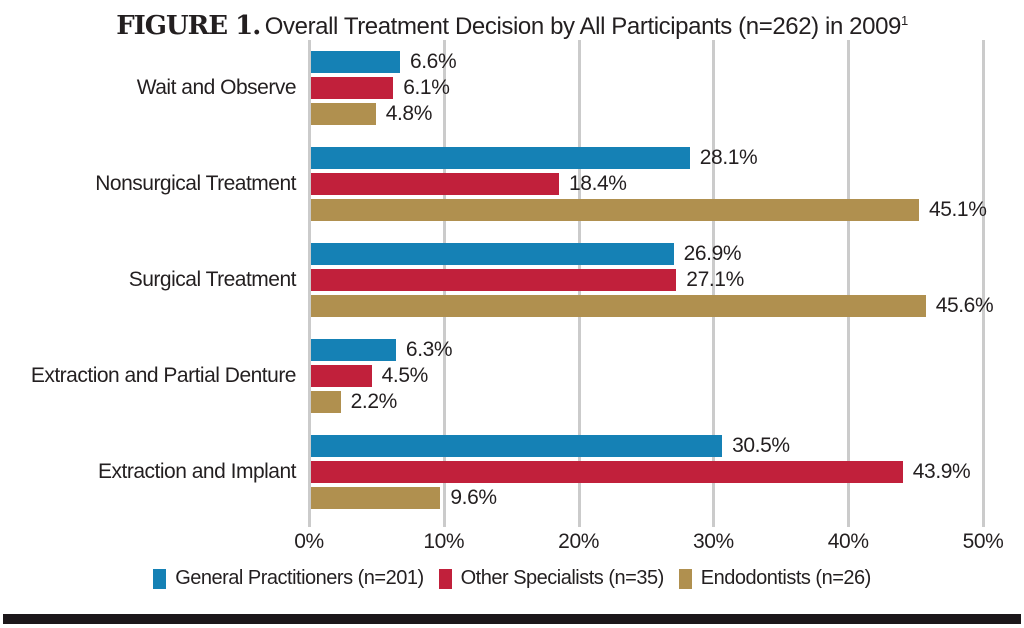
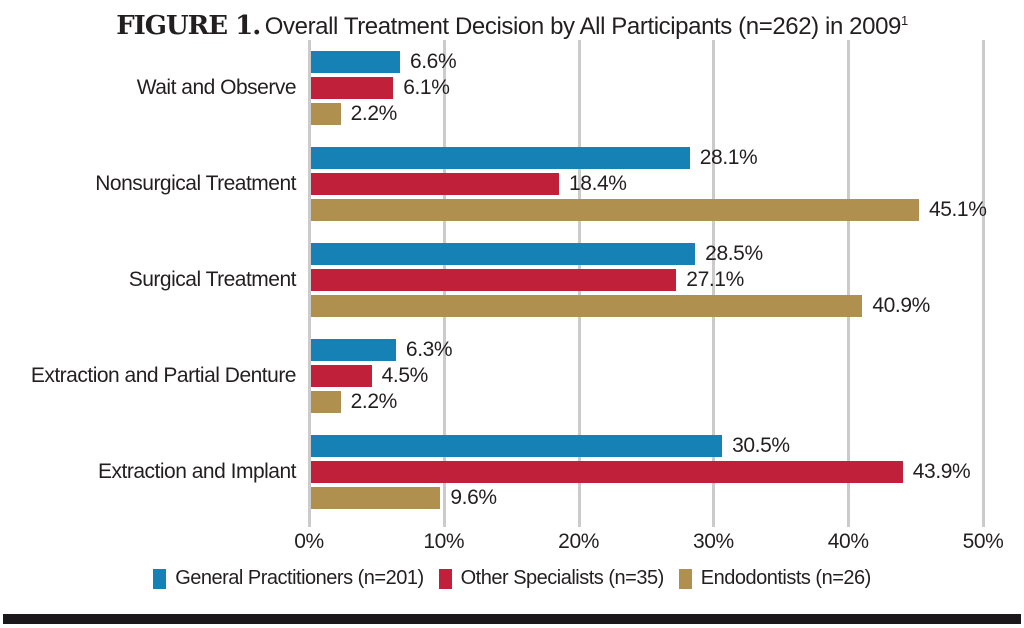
Endodontists (n=26)/Wait and Observe: 4.8% -> 2.2%
General Practitioners (n=201)/Surgical Treatment: 26.9% -> 28.5%
Endodontists (n=26)/Surgical Treatment: 45.6% -> 40.9%
